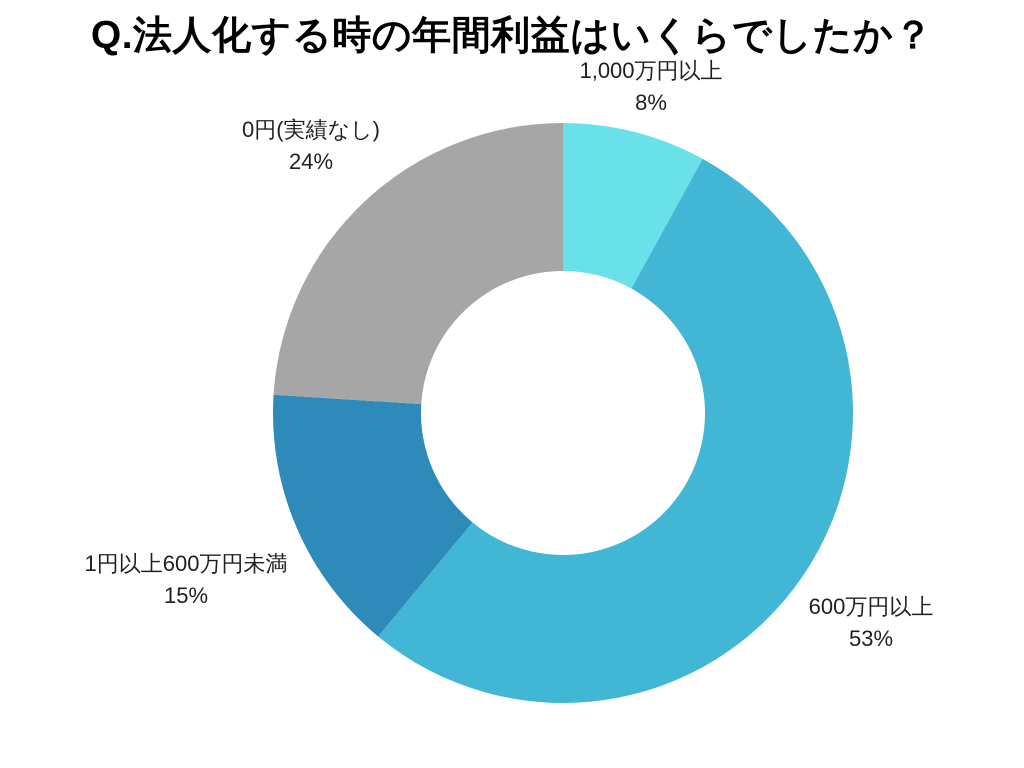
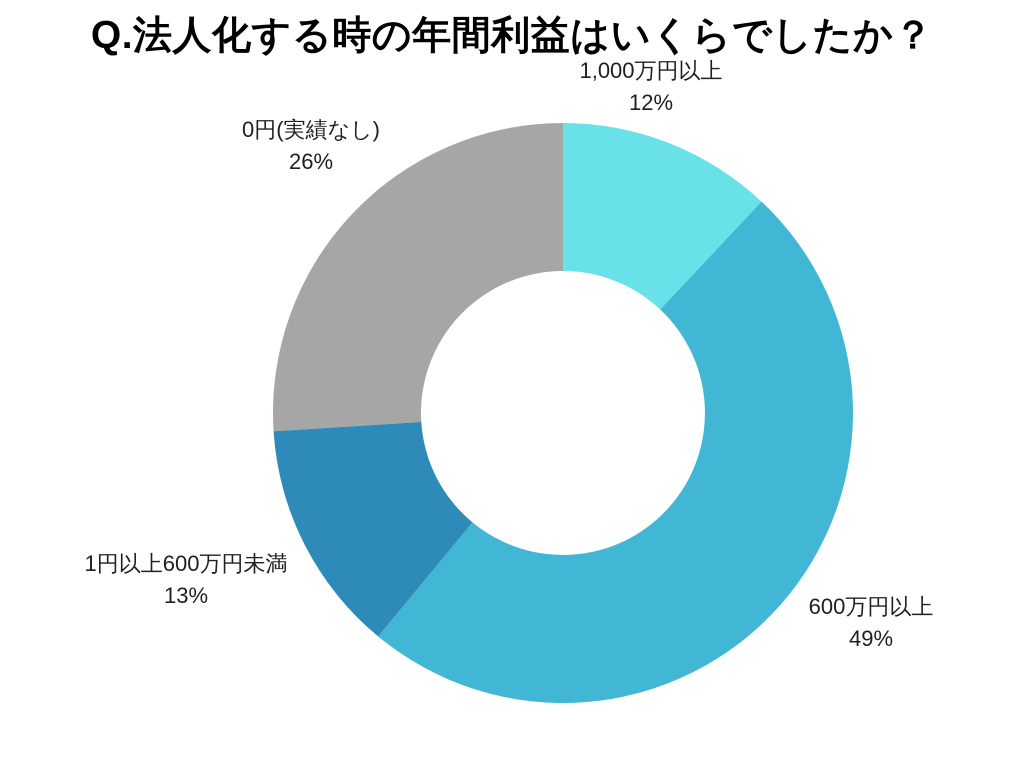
1,000万円以上: 8% -> 12%
600万円以上: 53% -> 49%
1円以上600万円未満: 15% -> 13%
0円(実績なし): 24% -> 26%
